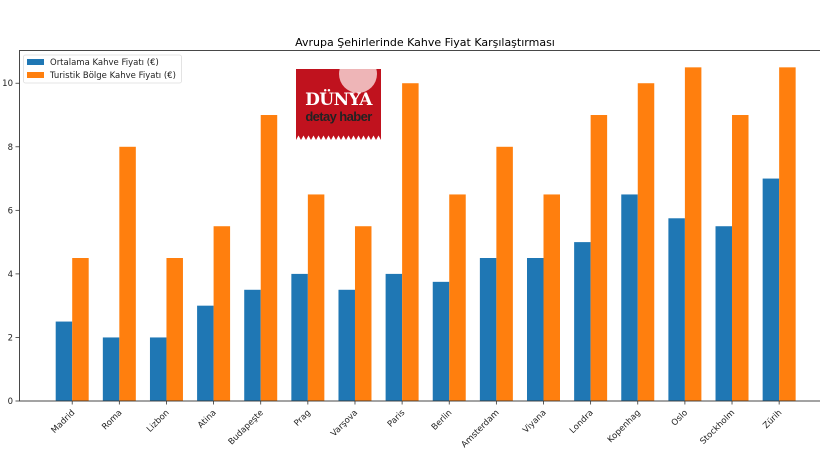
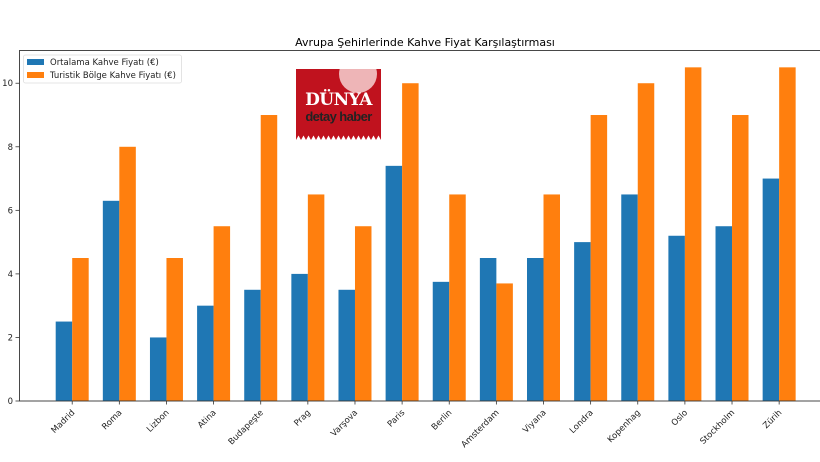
Ortalama Kahve Fiyatı (€)/Roma: 2.0 -> 6.3
Ortalama Kahve Fiyatı (€)/Paris: 4.0 -> 7.4
Turistik Bölge Kahve Fiyatı (€)/Amsterdam: 8.0 -> 3.7
Ortalama Kahve Fiyatı (€)/Oslo: 5.8 -> 5.2
